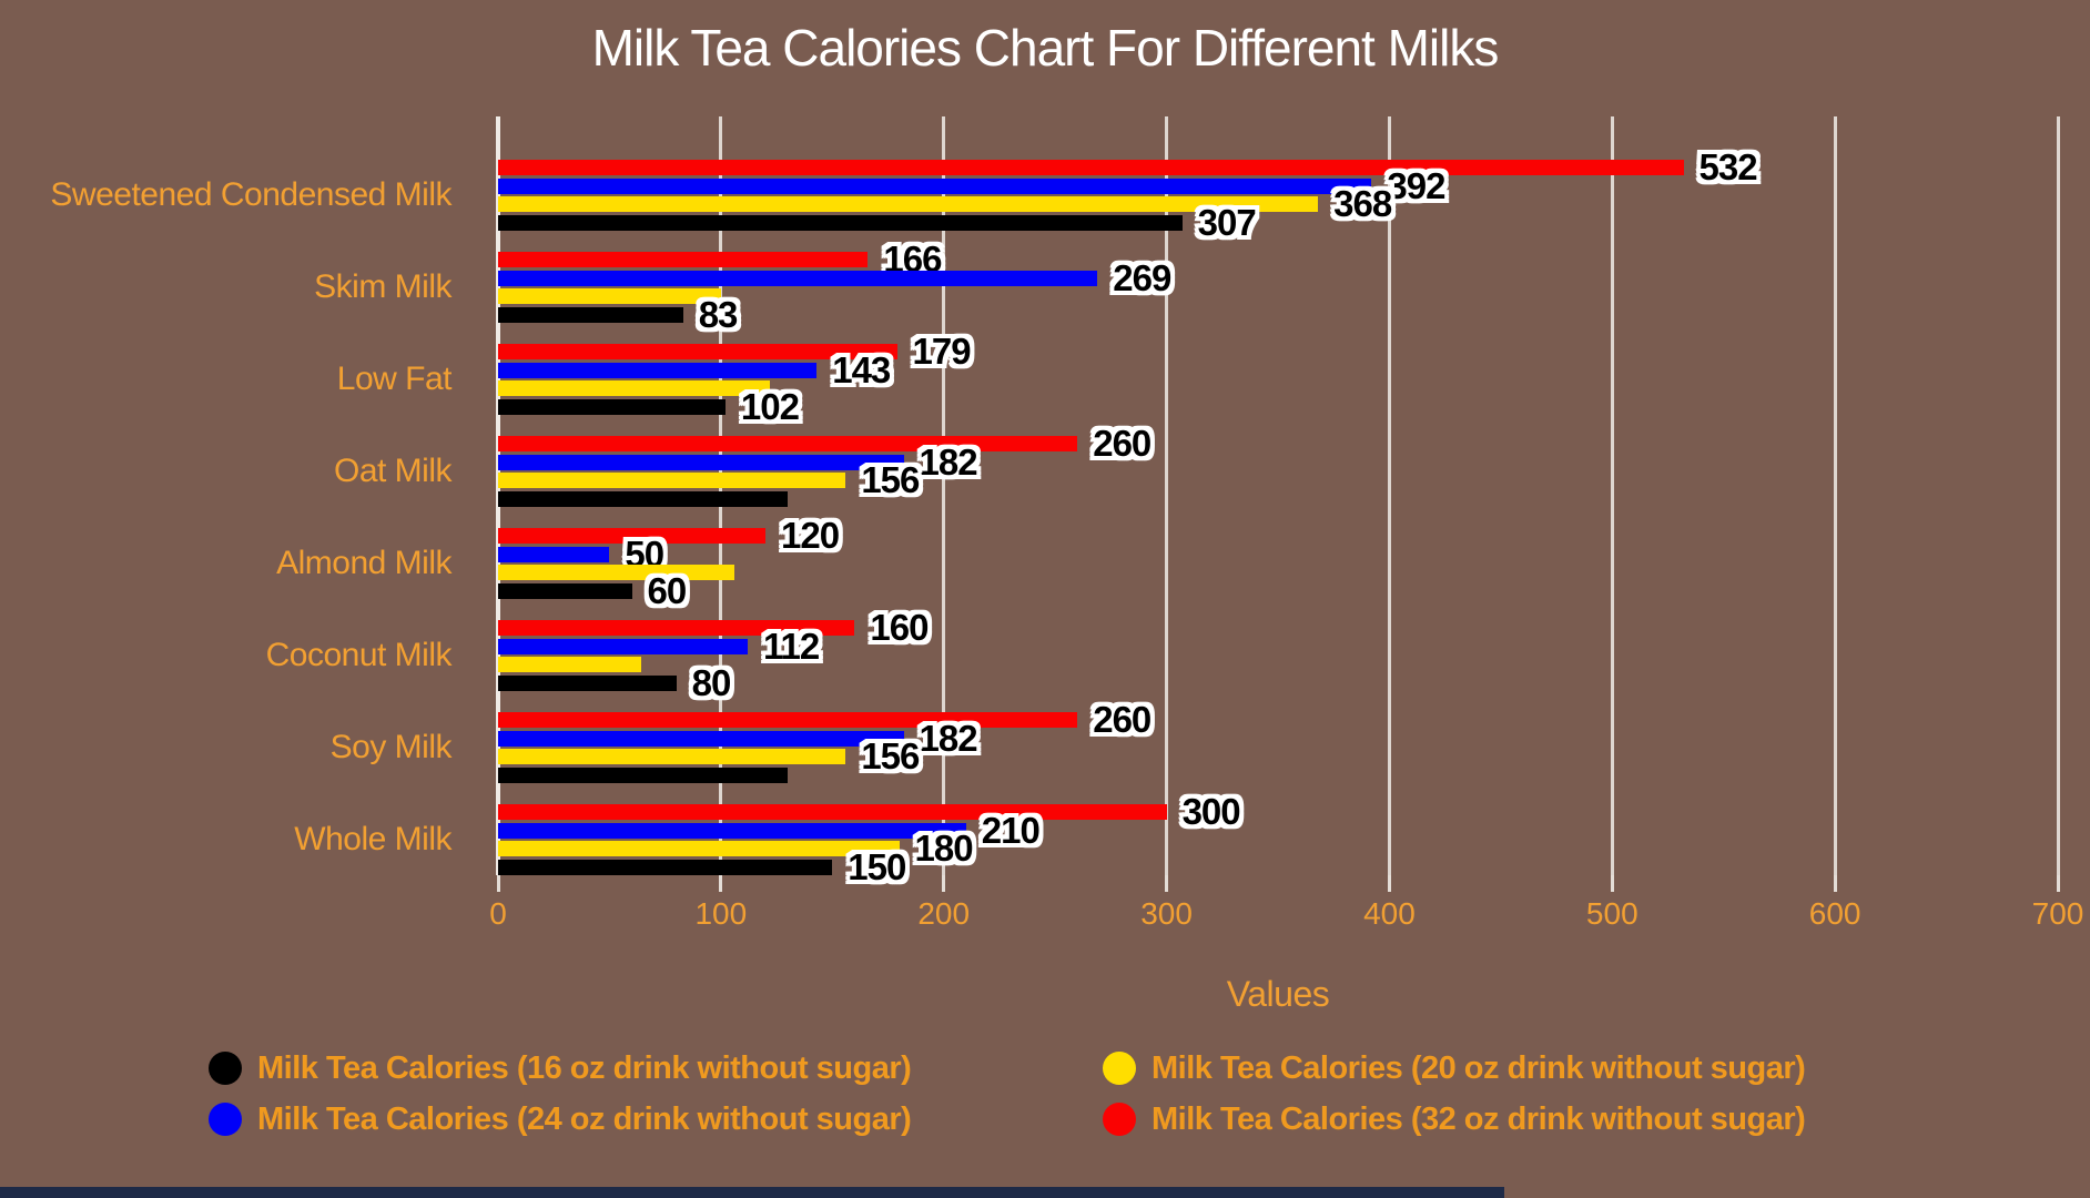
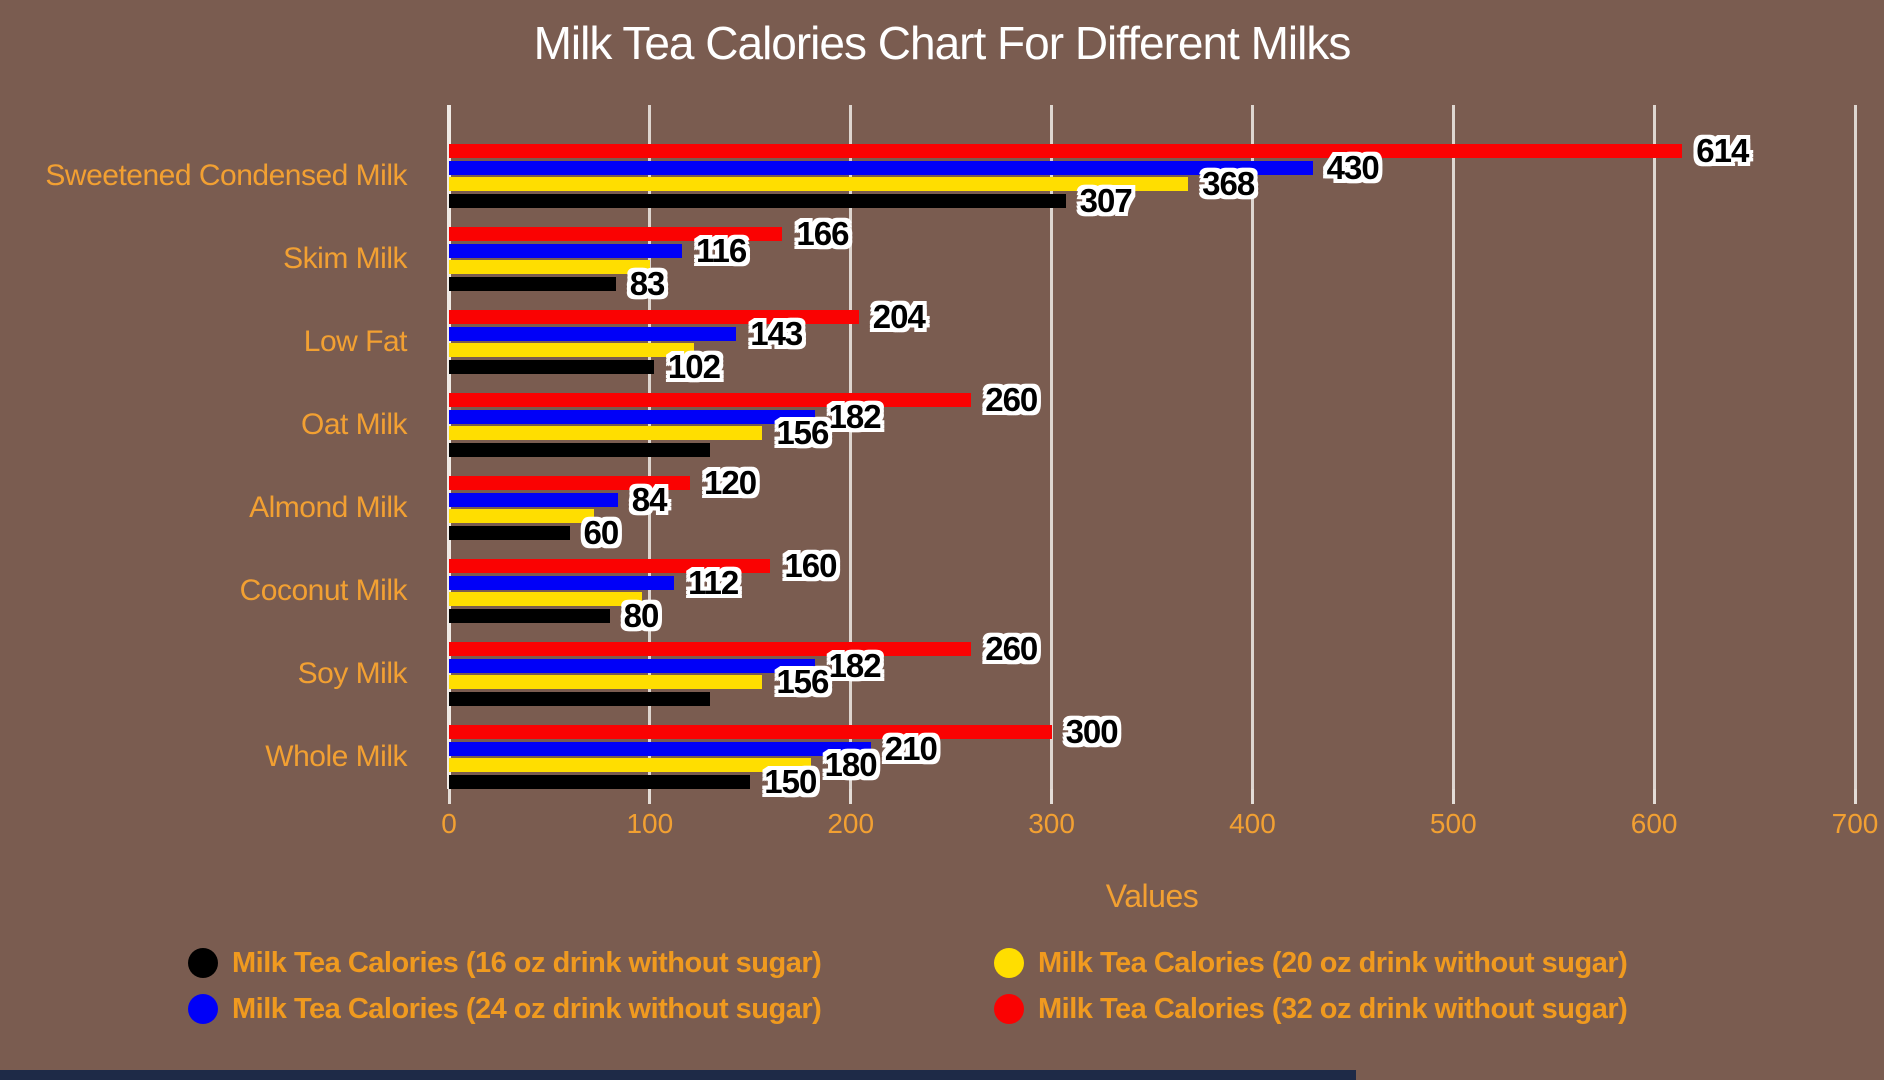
Milk Tea Calories (24 oz drink without sugar)/Sweetened Condensed Milk: 392 -> 430
Milk Tea Calories (32 oz drink without sugar)/Sweetened Condensed Milk: 532 -> 614
Milk Tea Calories (24 oz drink without sugar)/Skim Milk: 269 -> 116
Milk Tea Calories (32 oz drink without sugar)/Low Fat: 179 -> 204
Milk Tea Calories (20 oz drink without sugar)/Almond Milk: 106 -> 72
Milk Tea Calories (24 oz drink without sugar)/Almond Milk: 50 -> 84
Milk Tea Calories (20 oz drink without sugar)/Coconut Milk: 64 -> 96
